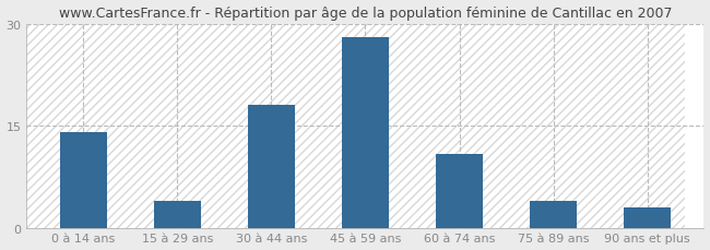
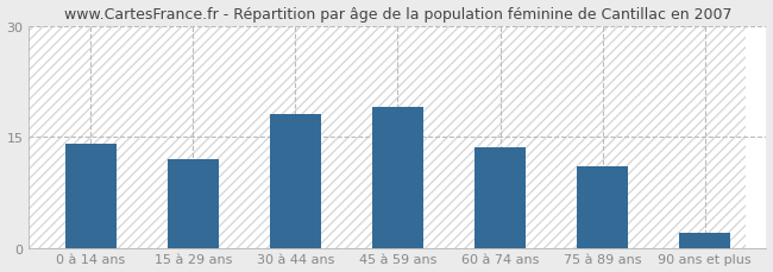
15 à 29 ans: 4.0 -> 12.0
45 à 59 ans: 28.0 -> 19.0
60 à 74 ans: 10.8 -> 13.5
75 à 89 ans: 4.0 -> 11.0
90 ans et plus: 3.0 -> 2.0
